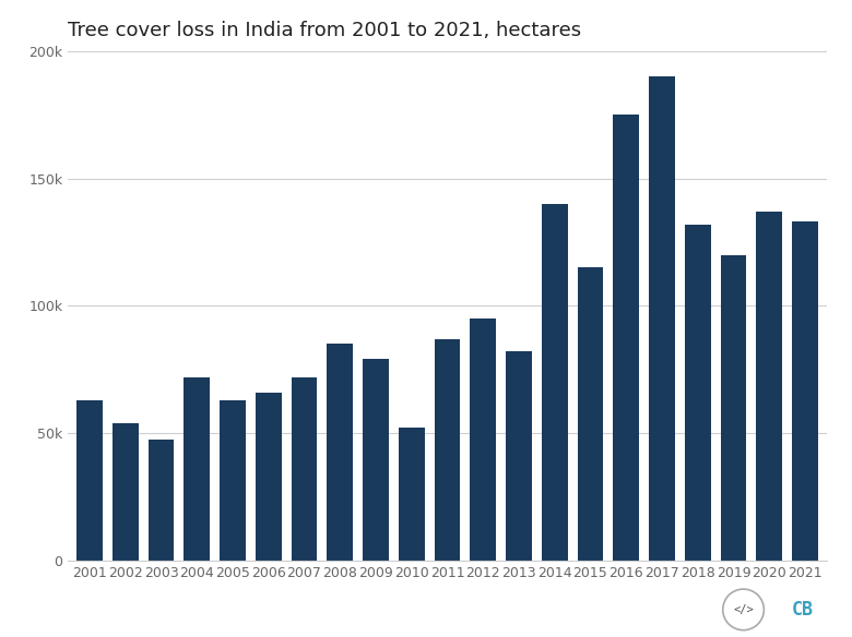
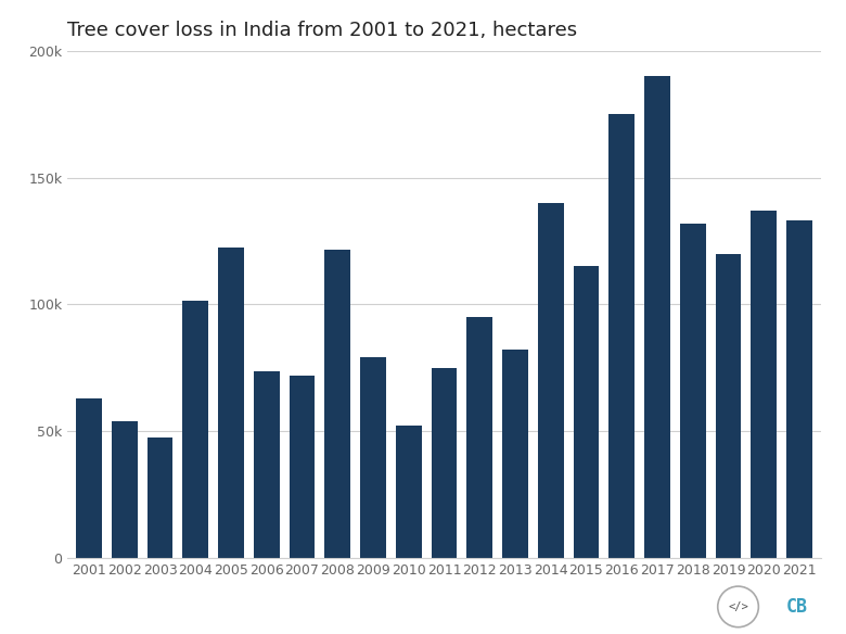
2004: 72.0k -> 101.5k
2005: 63.0k -> 122.5k
2006: 66.0k -> 73.5k
2008: 85.0k -> 121.5k
2011: 87.0k -> 75.0k
